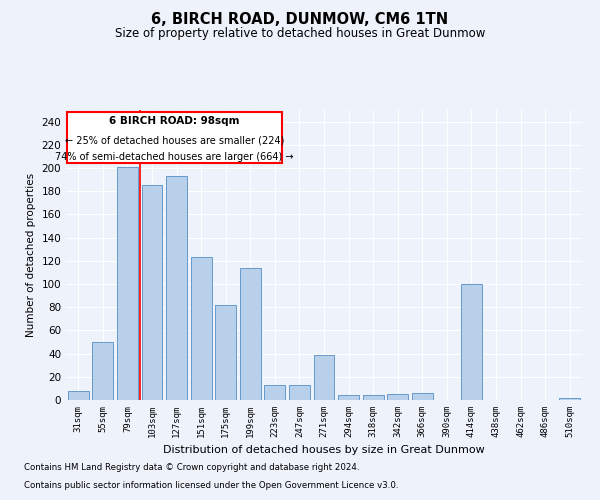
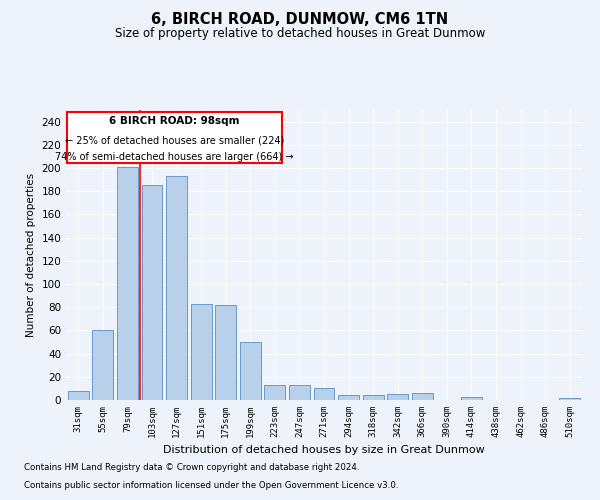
55sqm: 50 -> 60
151sqm: 123 -> 83
199sqm: 114 -> 50
271sqm: 39 -> 10
414sqm: 100 -> 3
